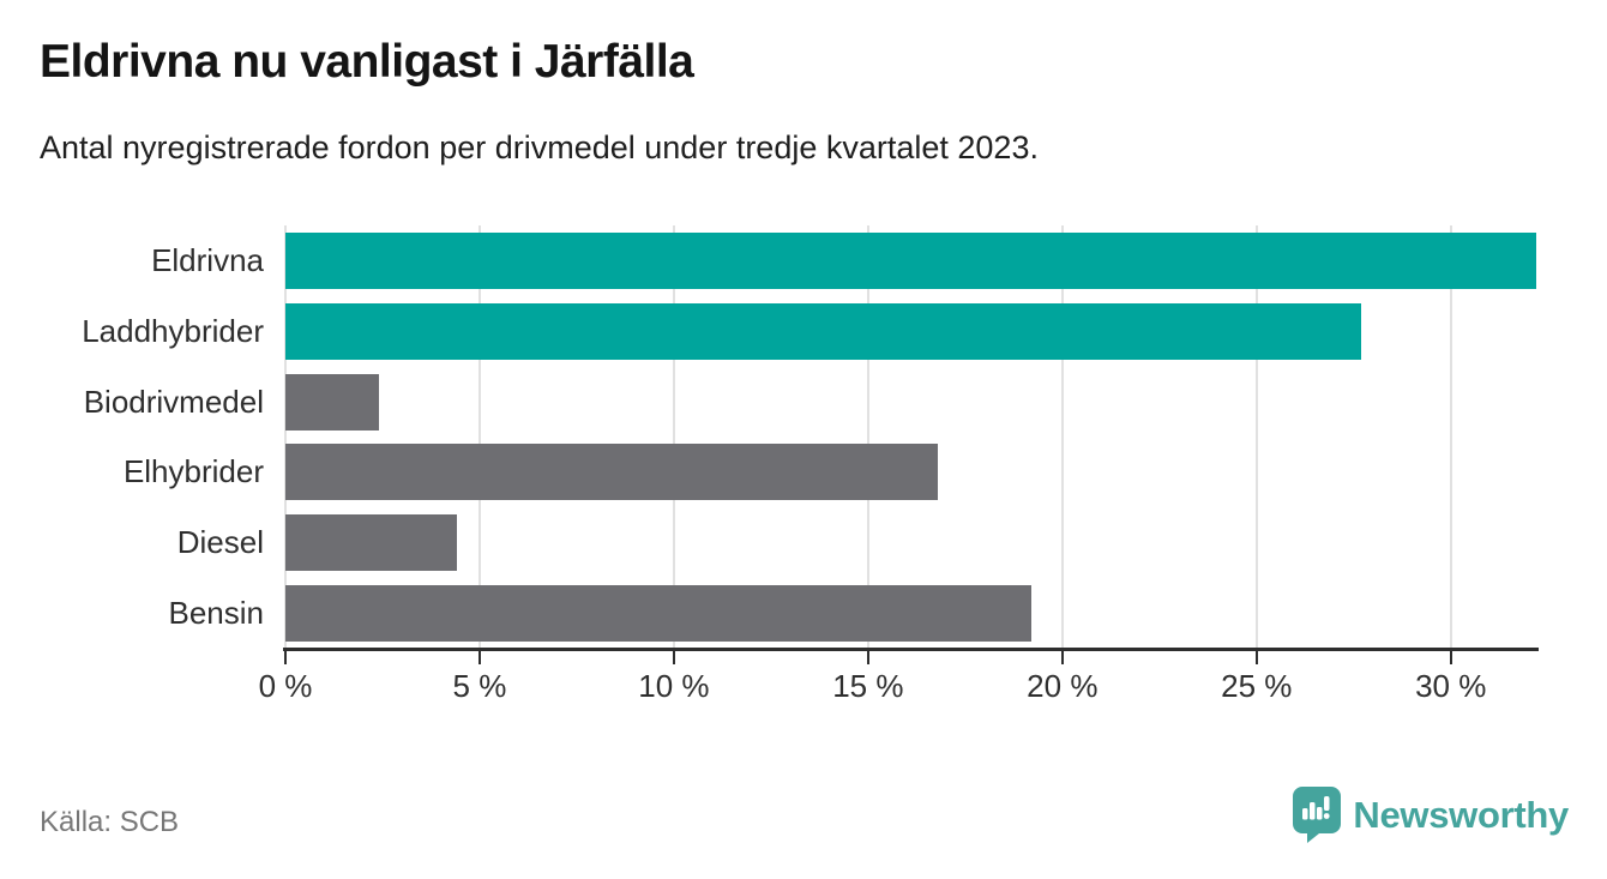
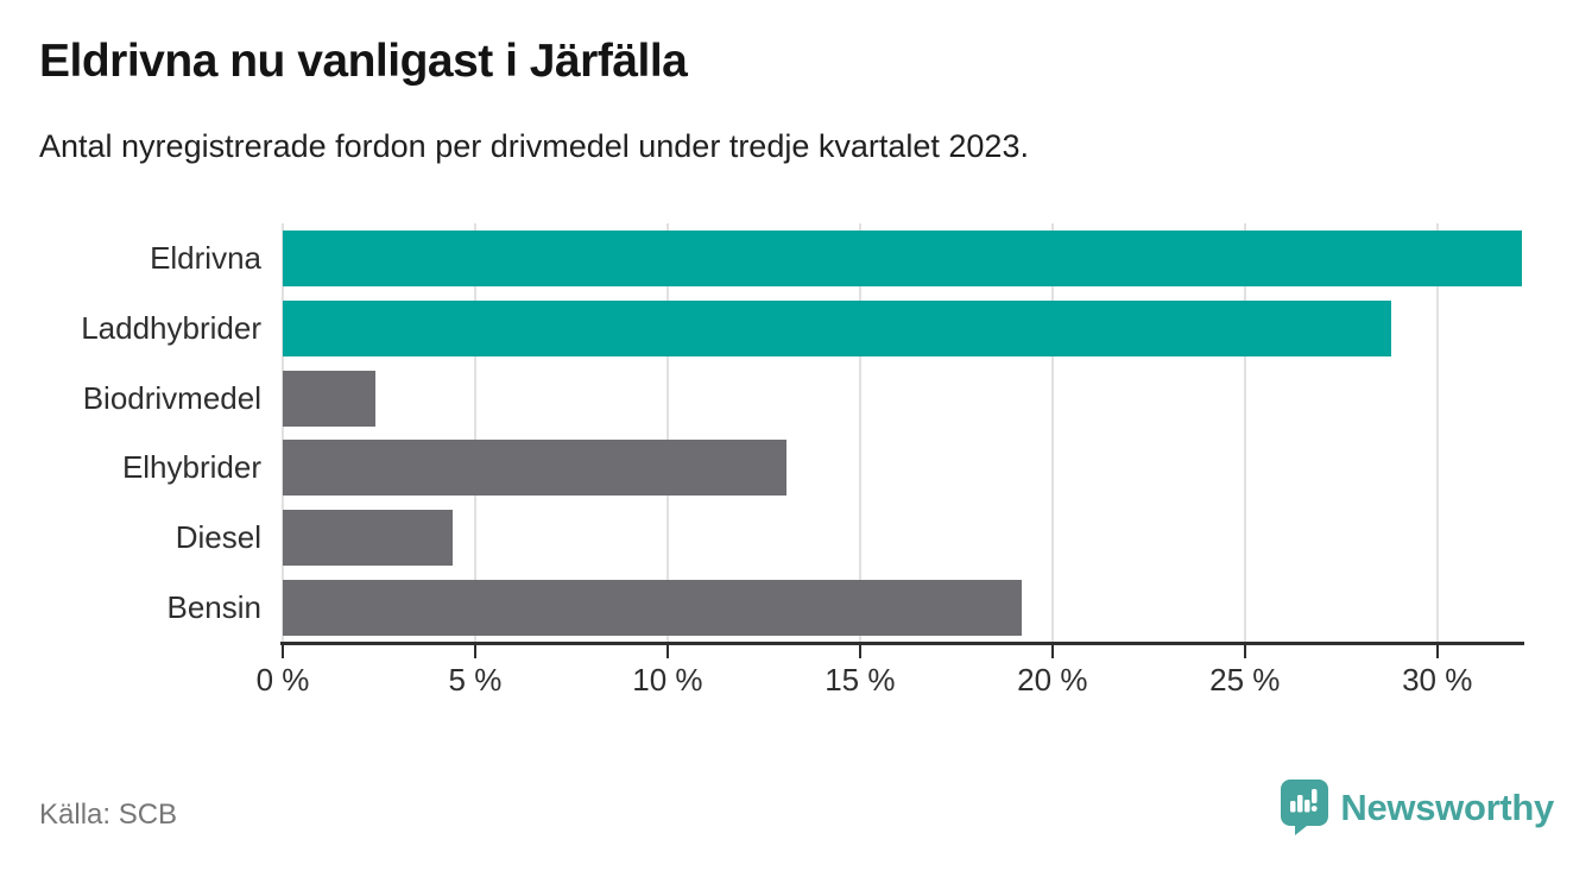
Laddhybrider: 27.7% -> 28.8%
Elhybrider: 16.8% -> 13.1%
